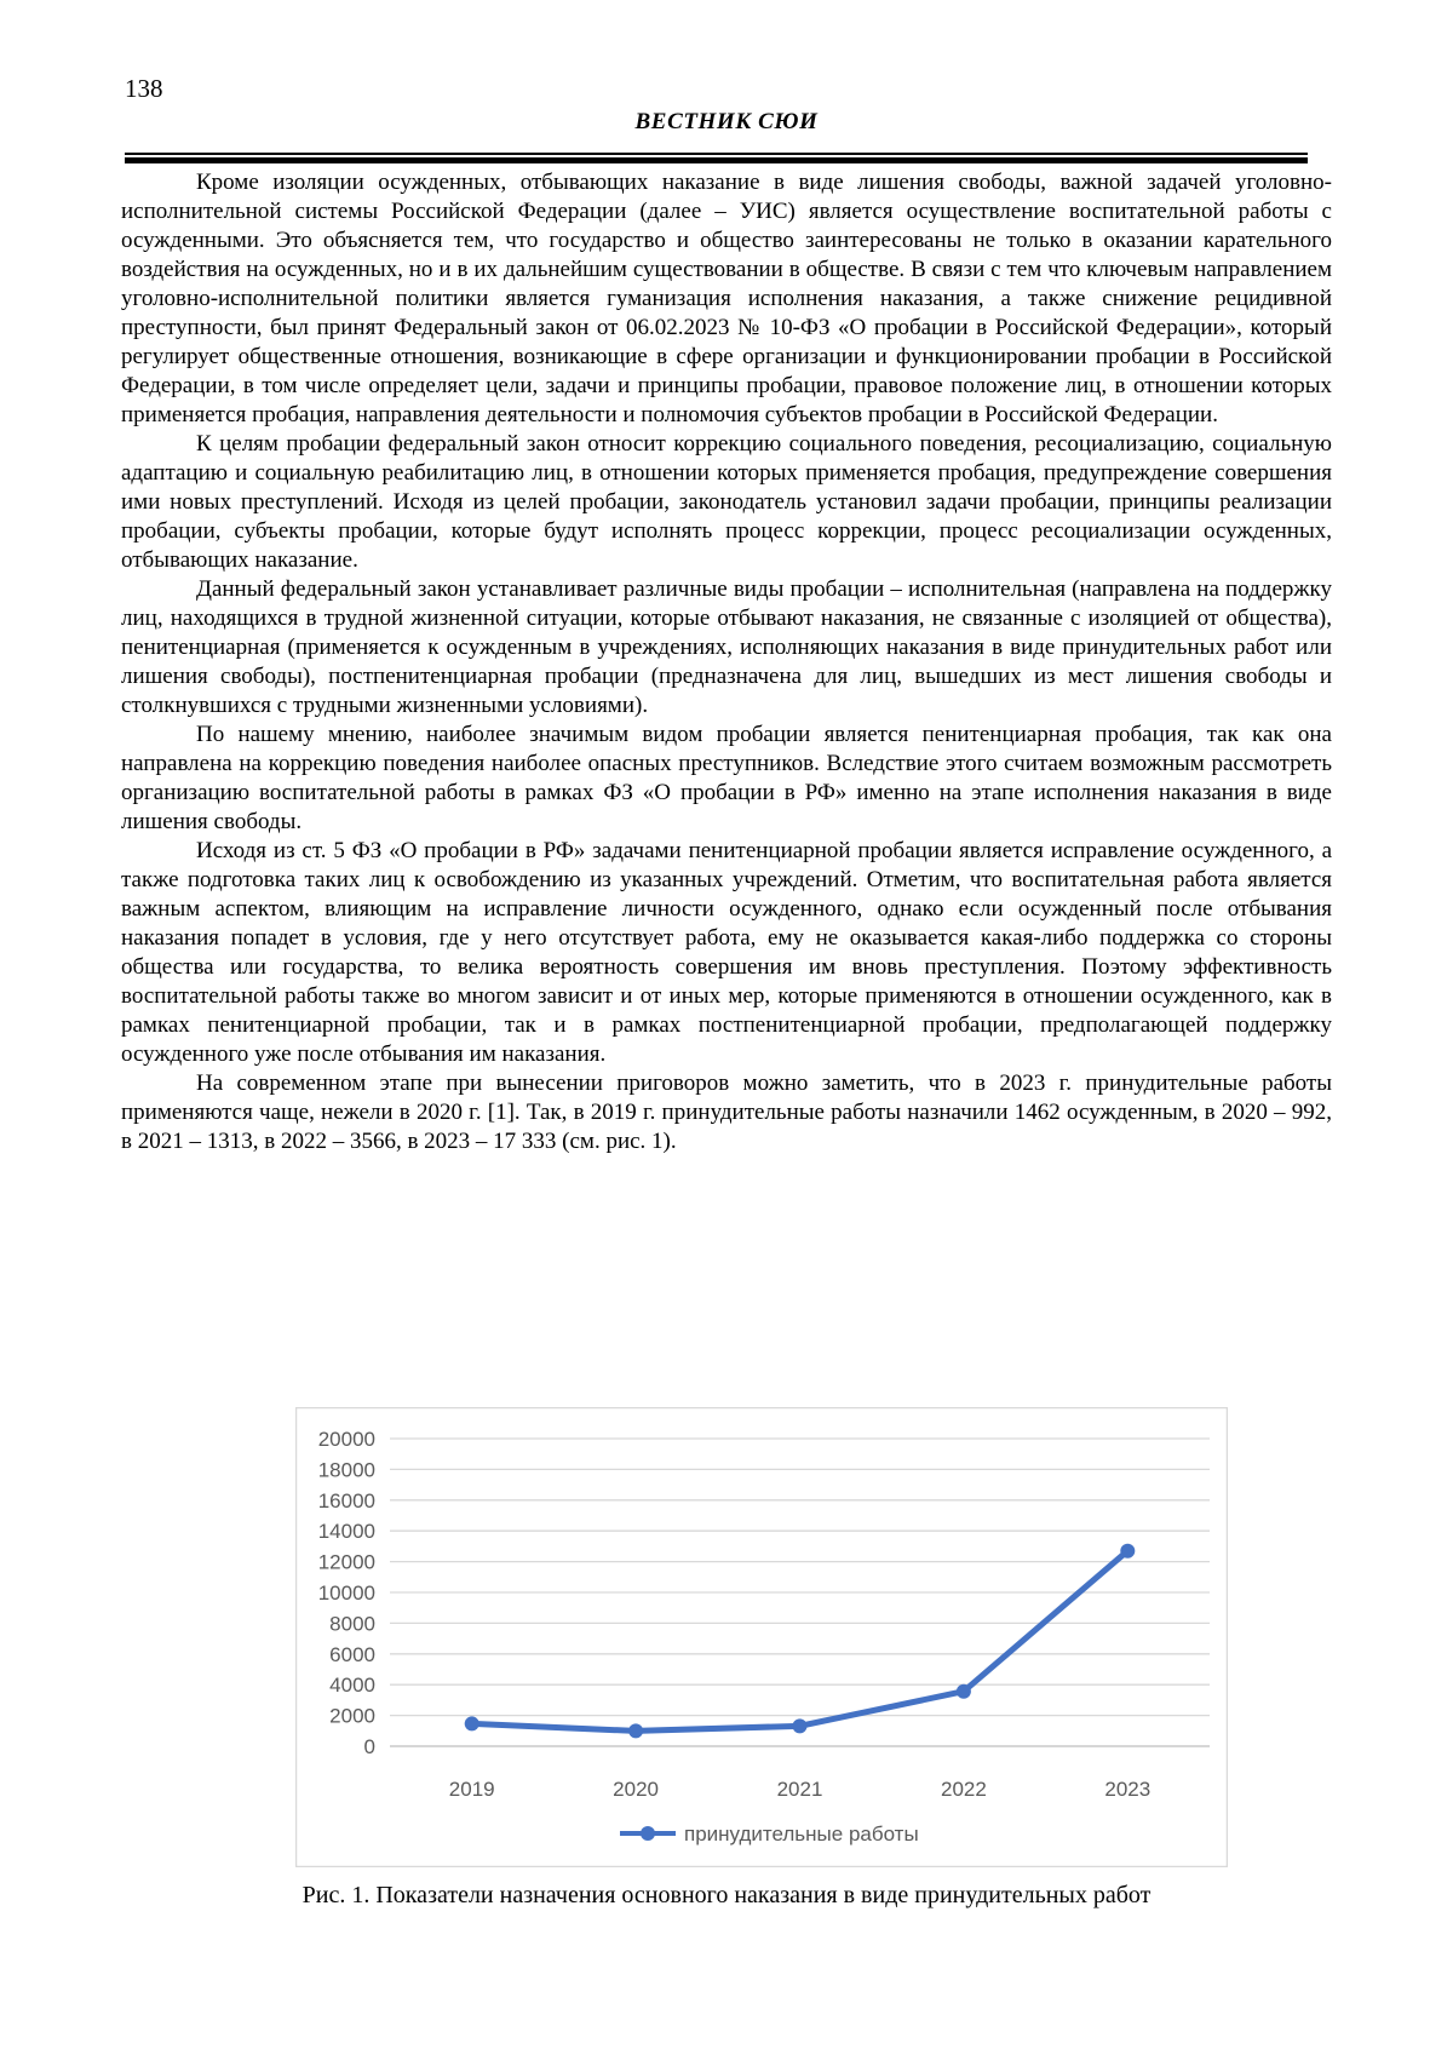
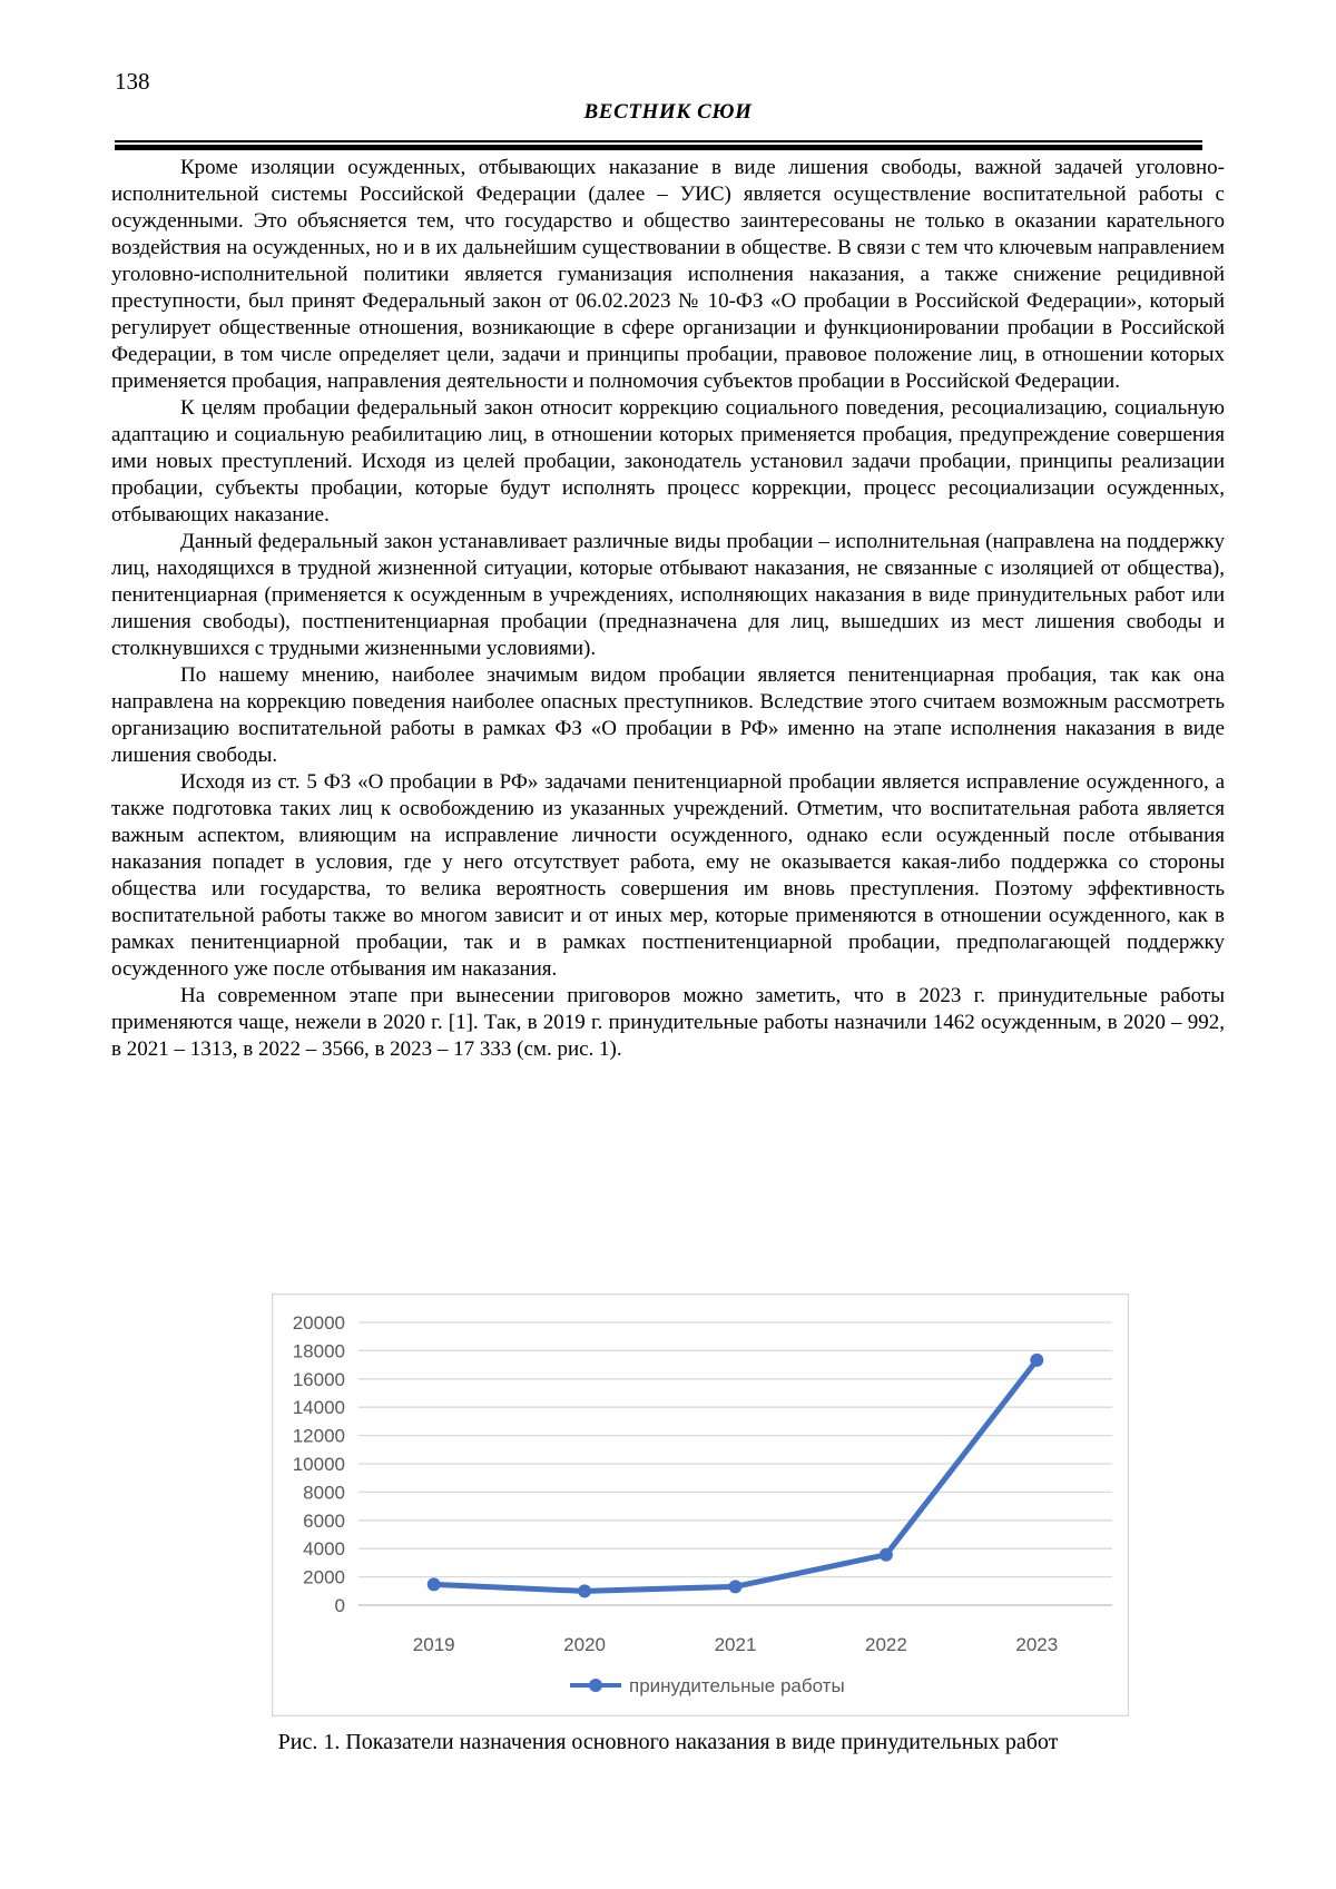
2023: 12700 -> 17300
